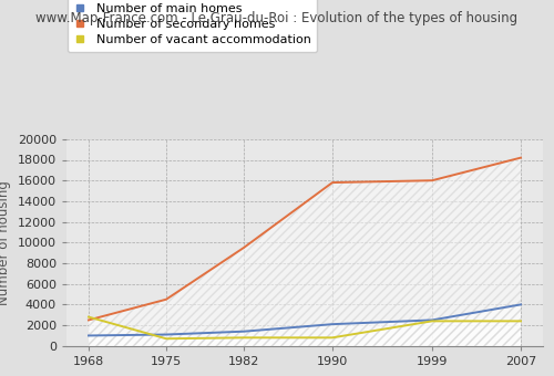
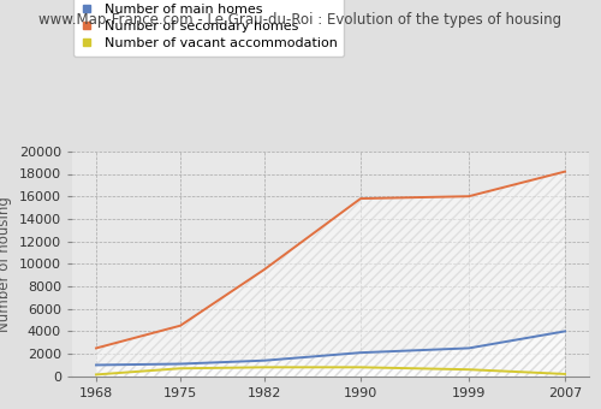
Number of vacant accommodation/1968: 2800 -> 200
Number of vacant accommodation/1999: 2400 -> 600
Number of vacant accommodation/2007: 2400 -> 200
